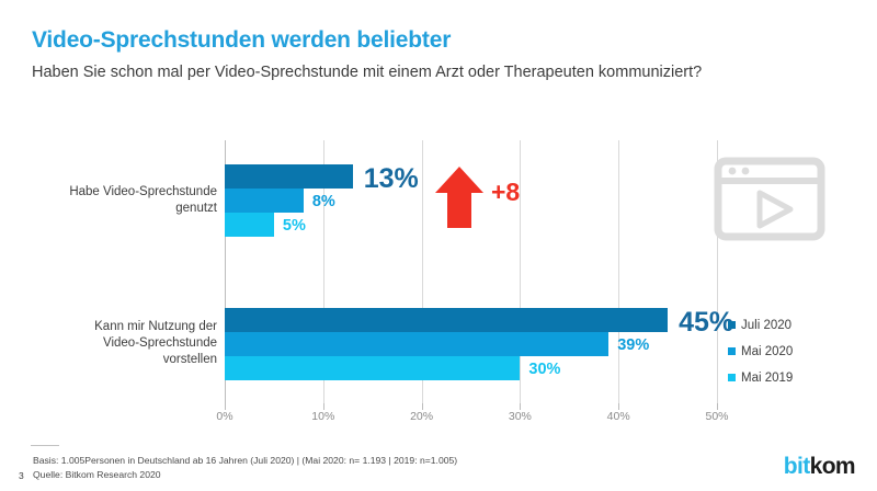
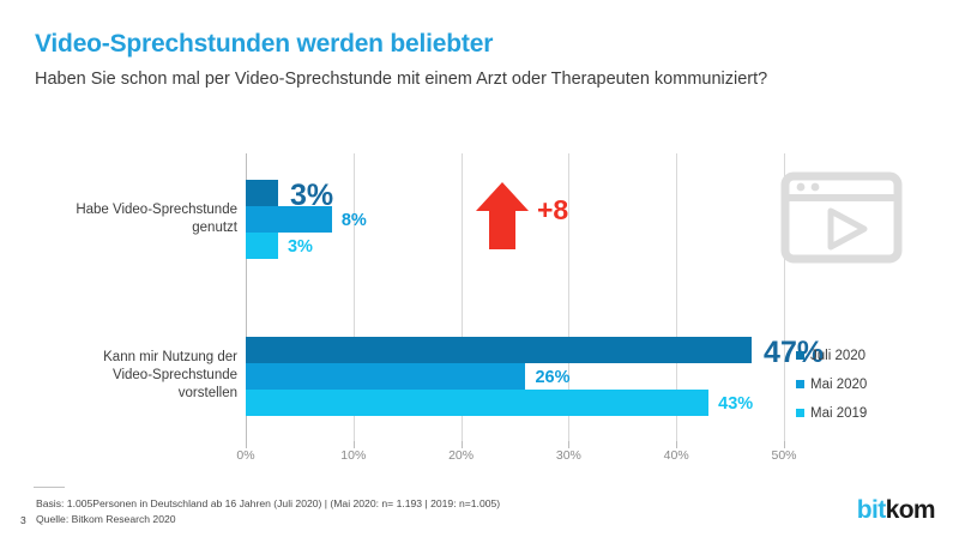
Juli 2020/Habe Video-Sprechstunde genutzt: 13% -> 3%
Mai 2019/Habe Video-Sprechstunde genutzt: 5% -> 3%
Juli 2020/Kann mir Nutzung der Video-Sprechstunde vorstellen: 45% -> 47%
Mai 2020/Kann mir Nutzung der Video-Sprechstunde vorstellen: 39% -> 26%
Mai 2019/Kann mir Nutzung der Video-Sprechstunde vorstellen: 30% -> 43%
